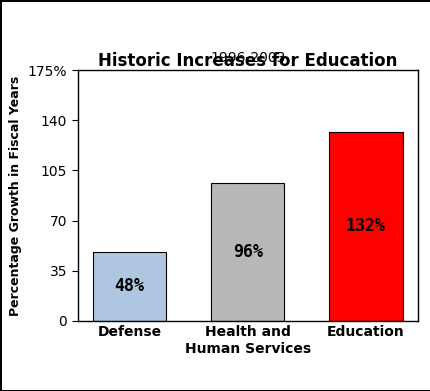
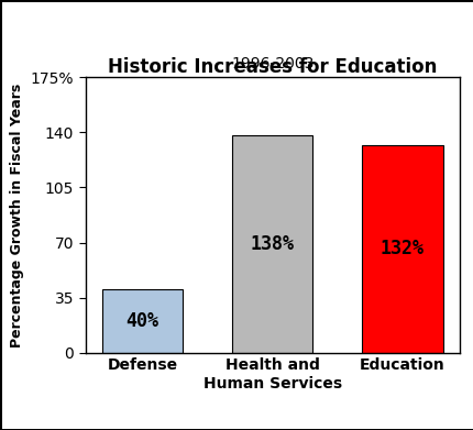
Defense: 48% -> 40%
Health and Human Services: 96% -> 138%
